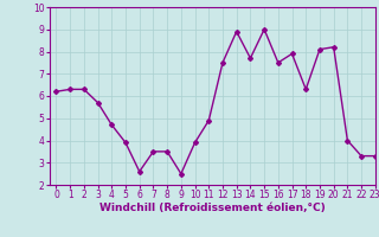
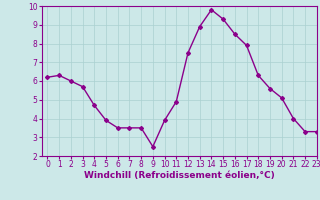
2: 6.3 -> 6.0
6: 2.6 -> 3.5
14: 7.7 -> 9.8
15: 9.0 -> 9.3
16: 7.5 -> 8.5
19: 8.1 -> 5.6
20: 8.2 -> 5.1
